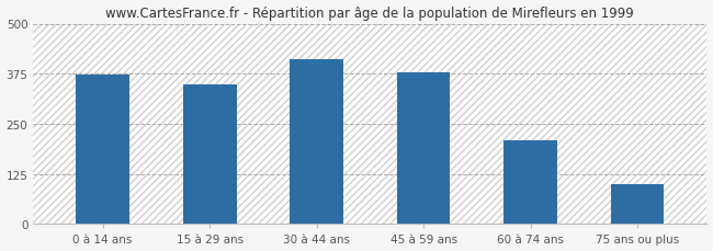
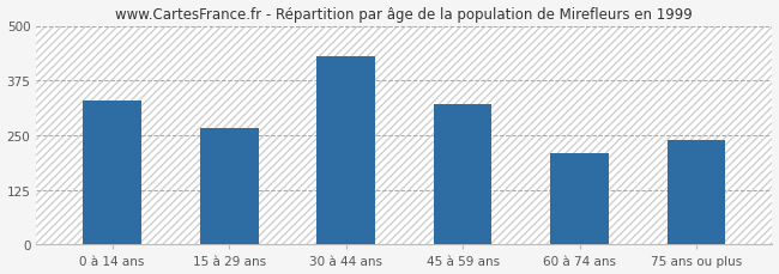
0 à 14 ans: 374 -> 330
15 à 29 ans: 348 -> 265
30 à 44 ans: 410 -> 430
45 à 59 ans: 378 -> 320
75 ans ou plus: 100 -> 240
